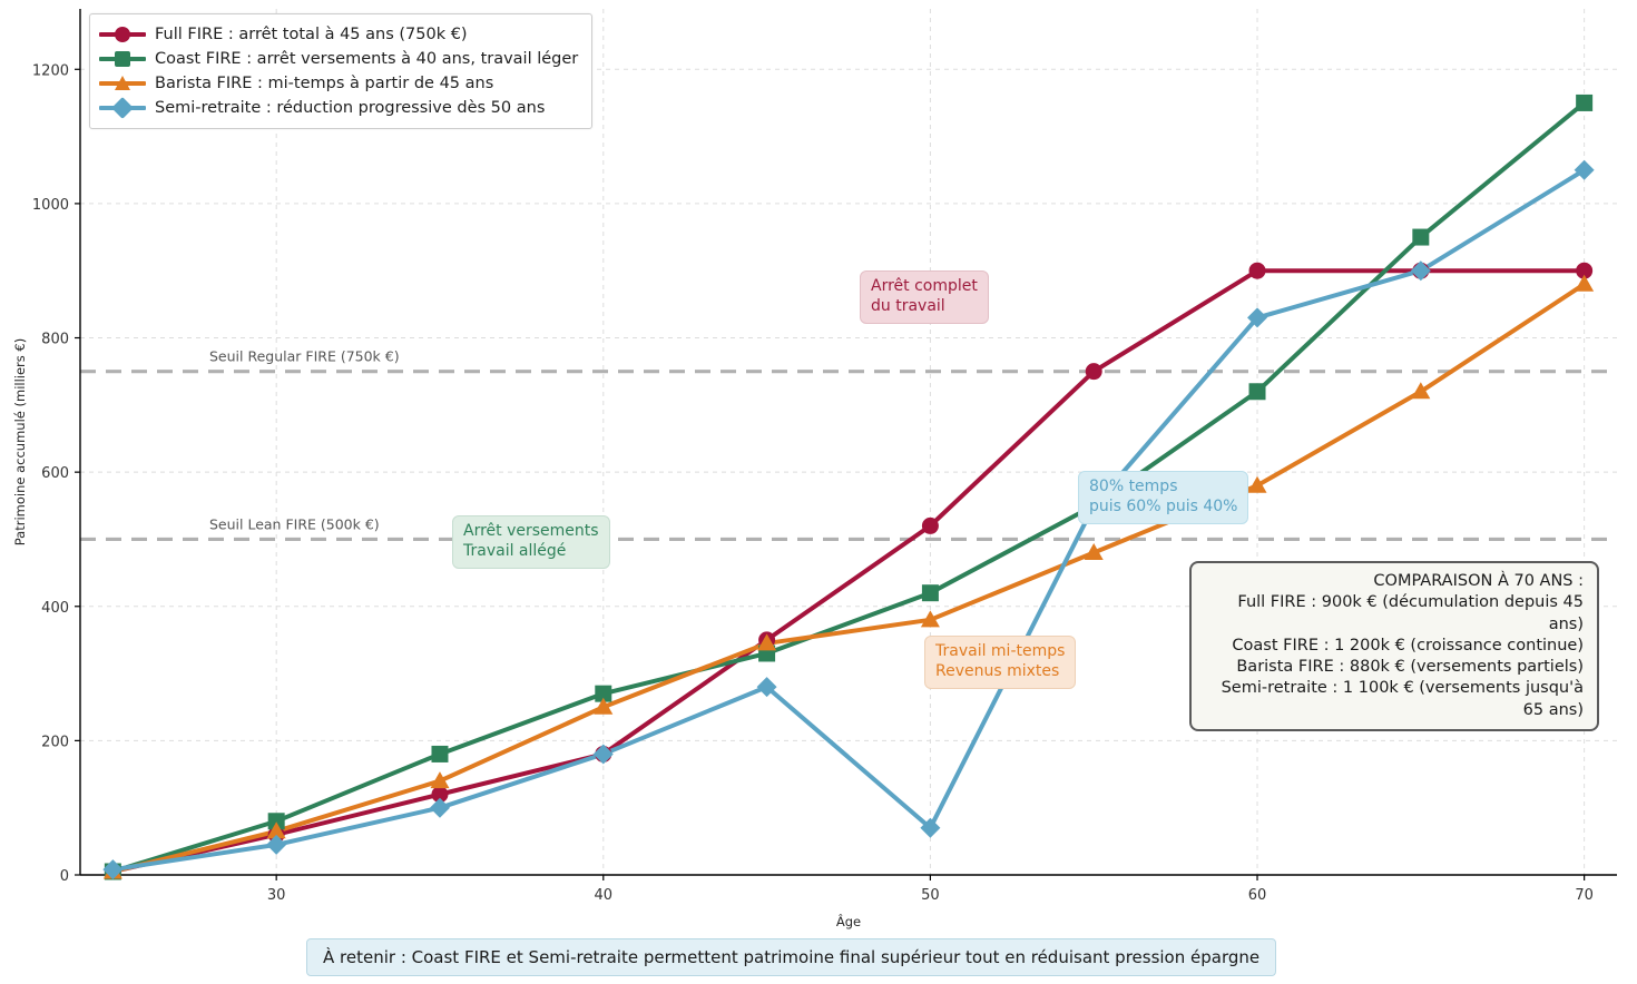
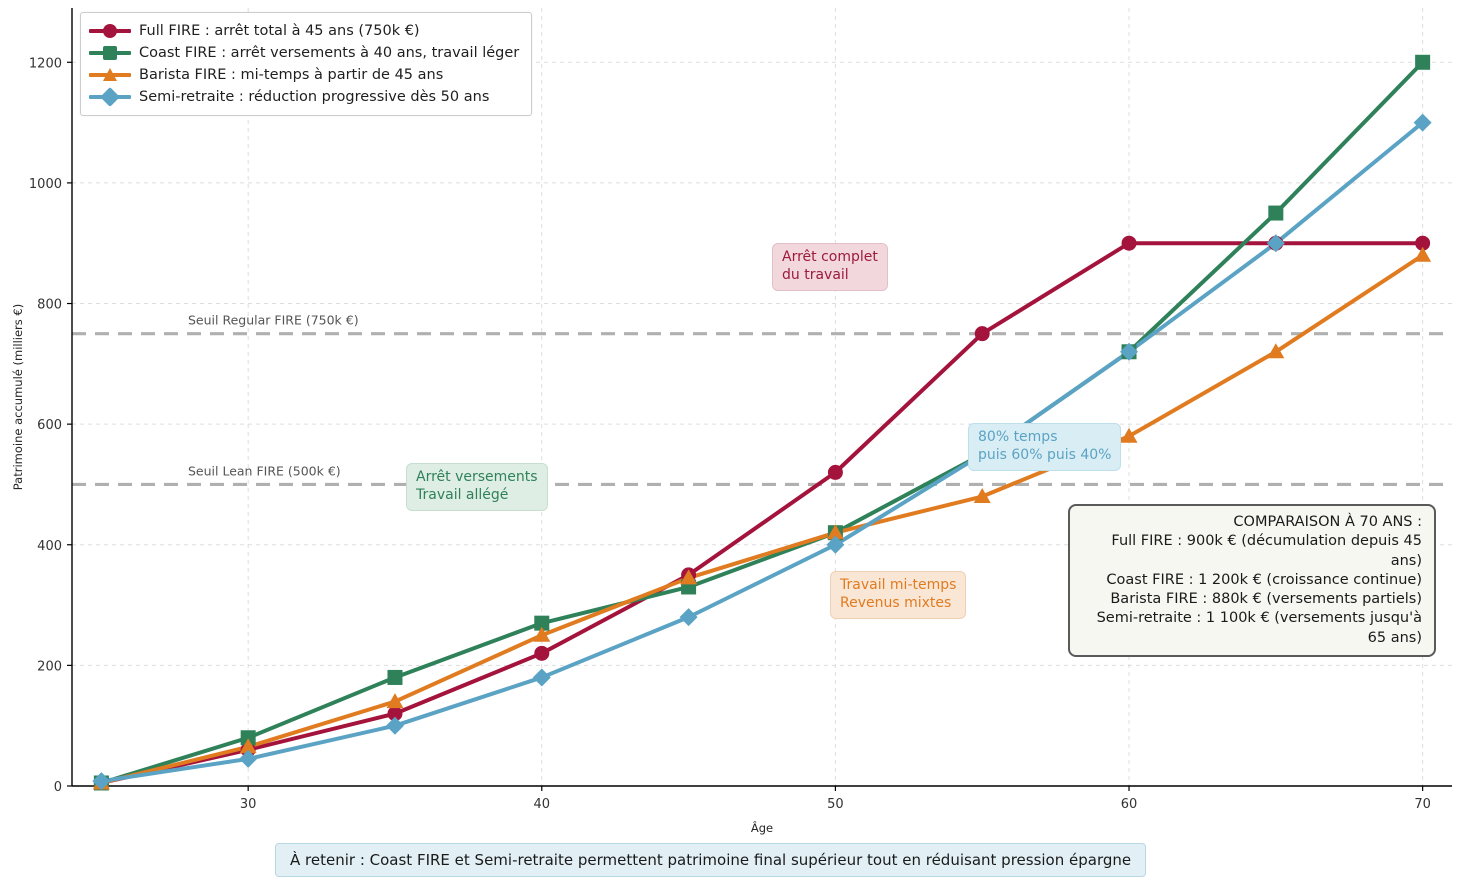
Full FIRE : arrêt total à 45 ans (750k €)/40: 180 -> 220
Barista FIRE : mi-temps à partir de 45 ans/50: 380 -> 420
Semi-retraite : réduction progressive dès 50 ans/50: 70 -> 400
Semi-retraite : réduction progressive dès 50 ans/60: 830 -> 720
Coast FIRE : arrêt versements à 40 ans, travail léger/70: 1150 -> 1200
Semi-retraite : réduction progressive dès 50 ans/70: 1050 -> 1100
